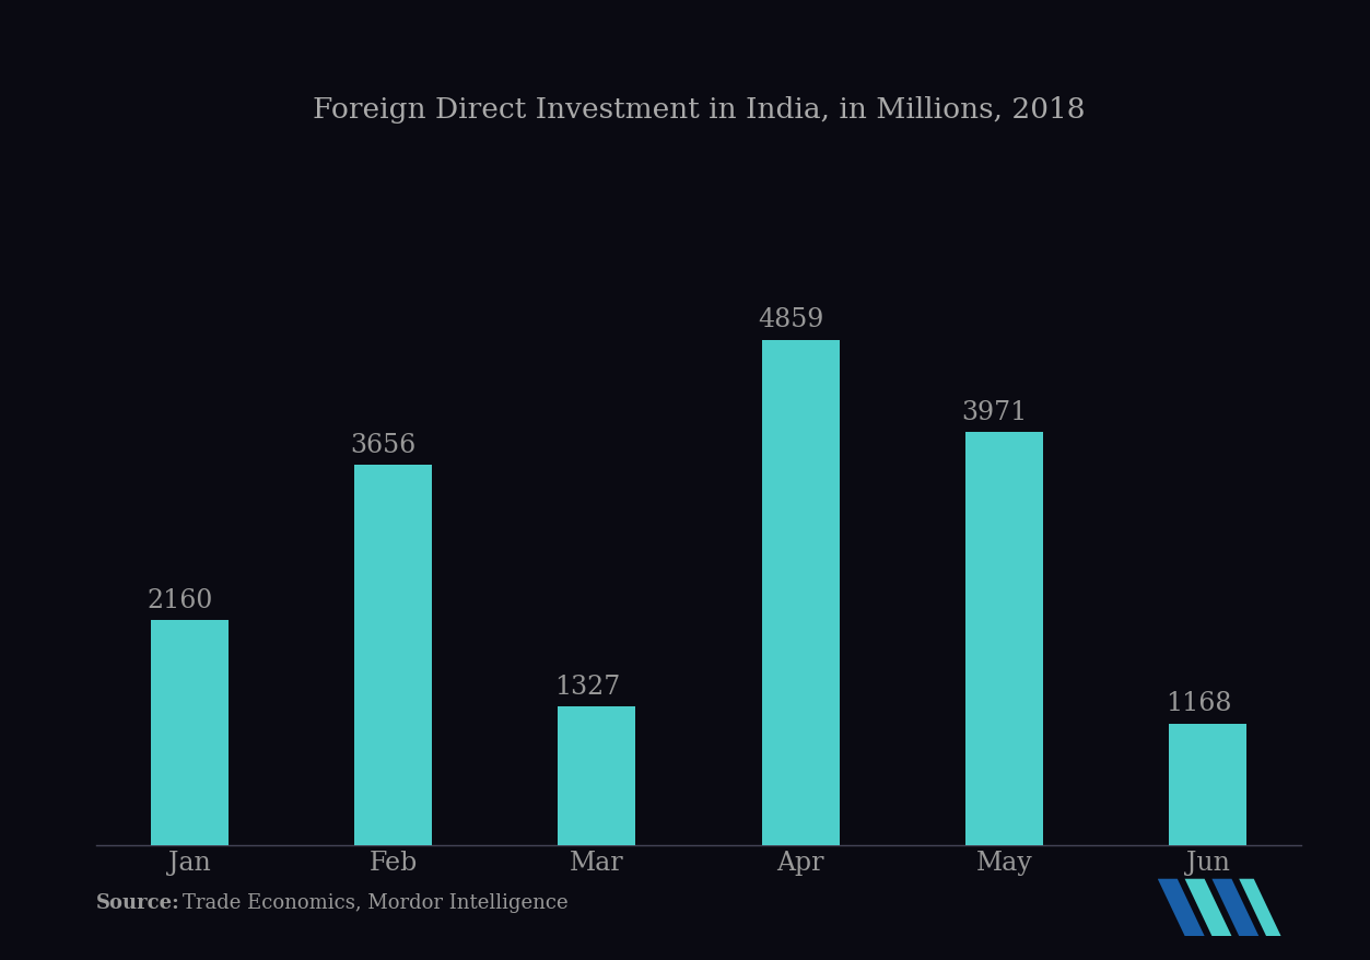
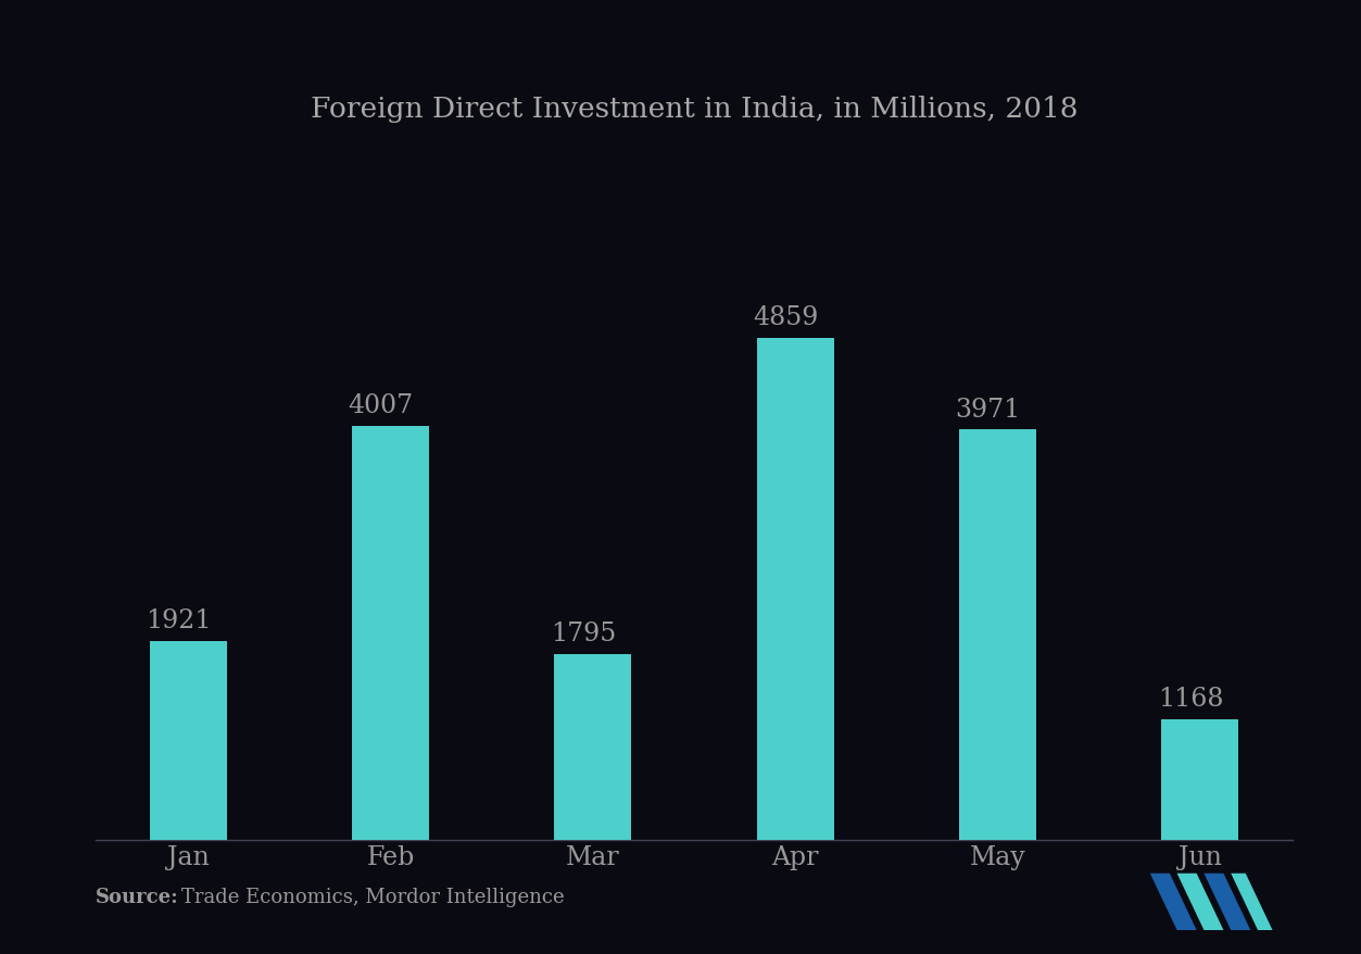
Jan: 2160 -> 1921
Feb: 3656 -> 4007
Mar: 1327 -> 1795
